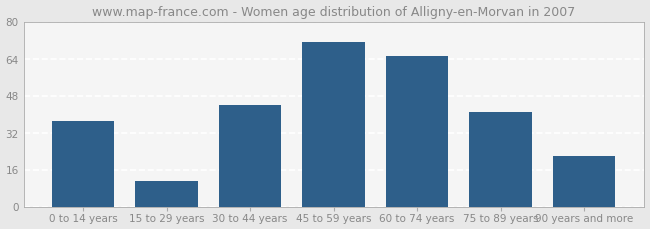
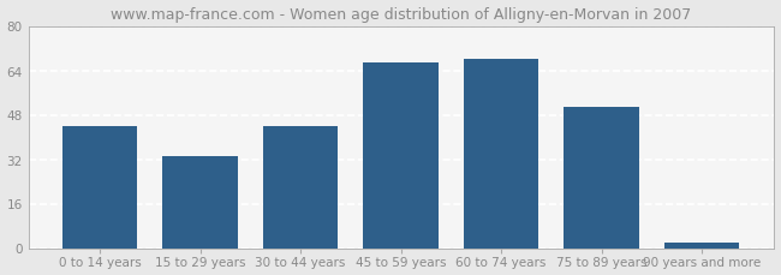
0 to 14 years: 37 -> 44
15 to 29 years: 11 -> 33
45 to 59 years: 71 -> 67
60 to 74 years: 65 -> 68
75 to 89 years: 41 -> 51
90 years and more: 22 -> 2
